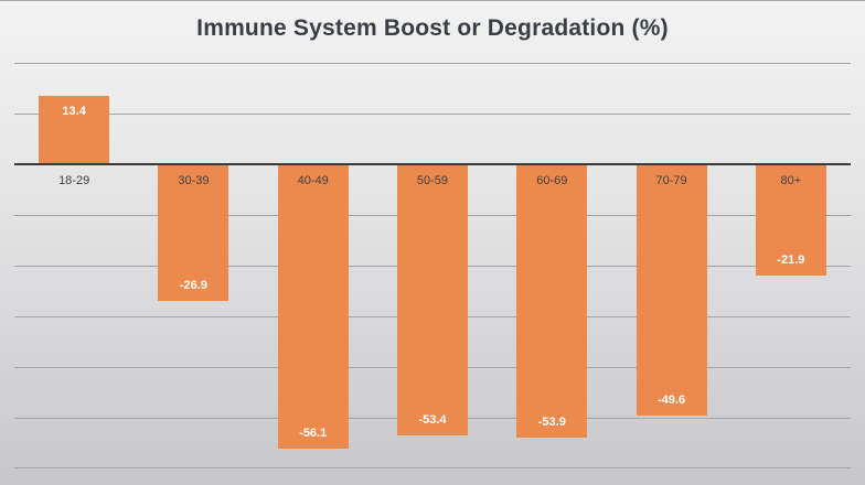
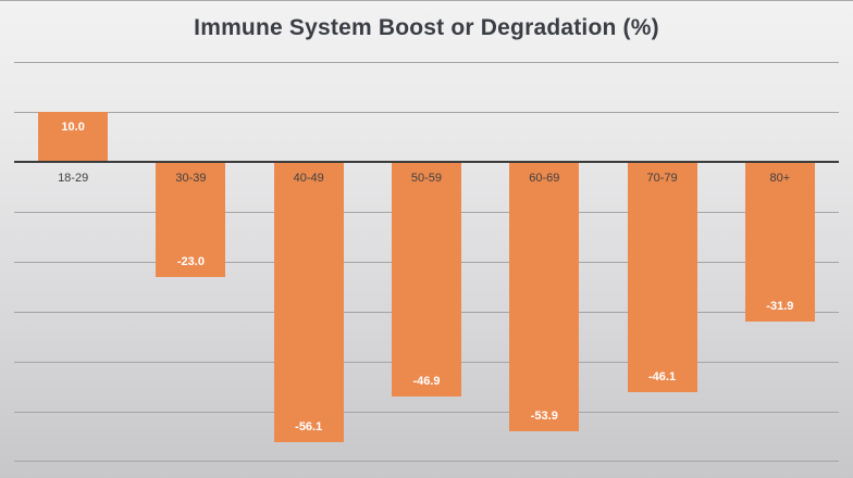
18-29: 13.4 -> 10.0
30-39: -26.9 -> -23.0
50-59: -53.4 -> -46.9
70-79: -49.6 -> -46.1
80+: -21.9 -> -31.9
